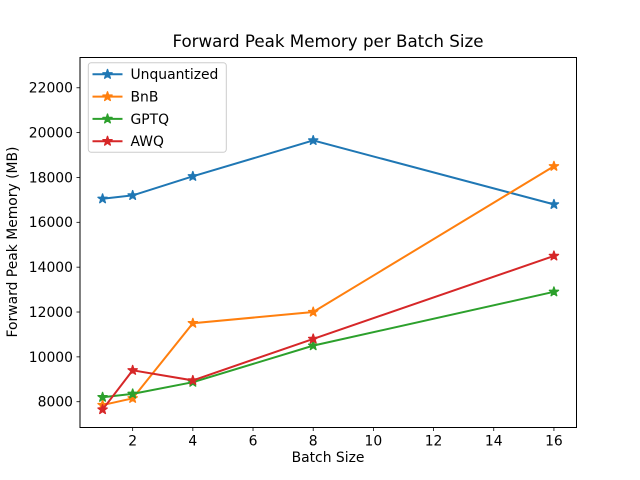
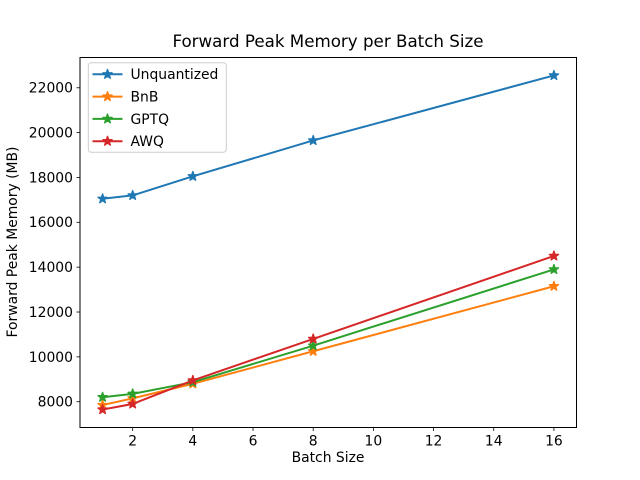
AWQ/2: 9400 -> 7900
BnB/4: 11500 -> 8800
BnB/8: 12000 -> 10200
Unquantized/16: 16800 -> 22600
BnB/16: 18500 -> 13200
GPTQ/16: 12900 -> 13900
